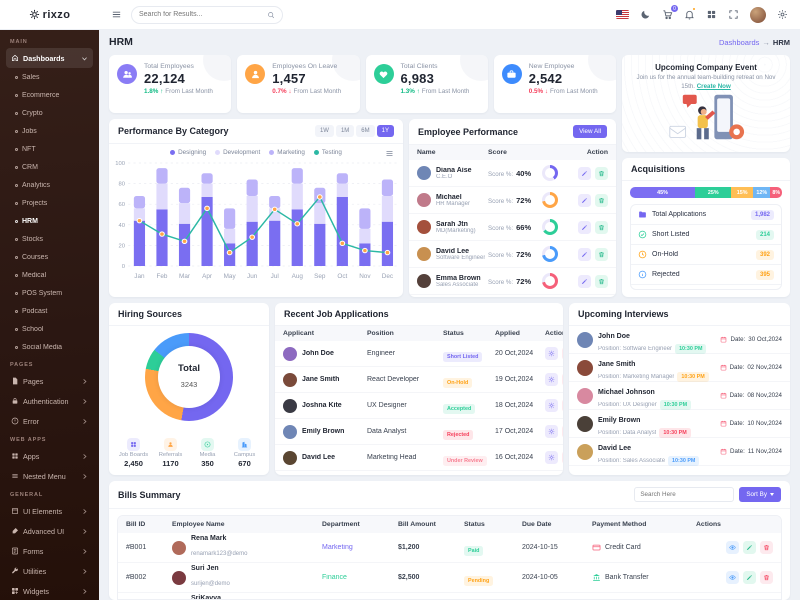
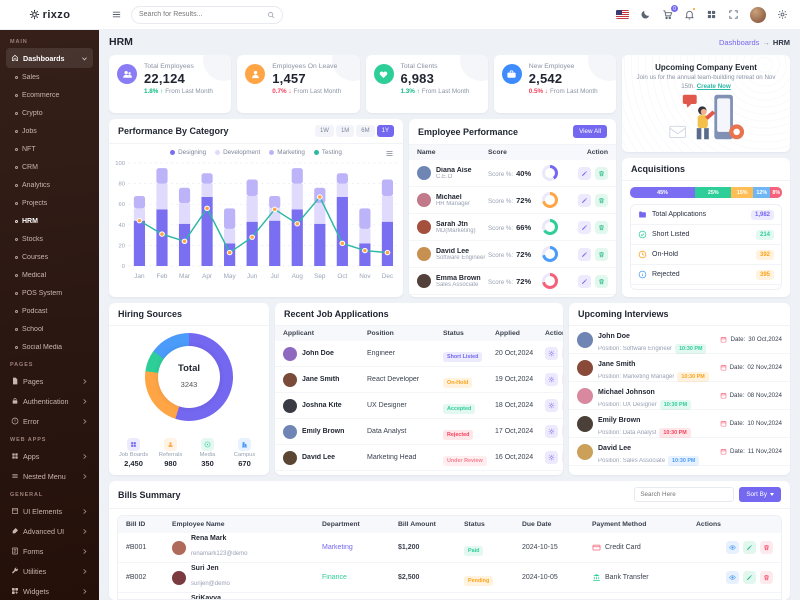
Hiring Sources/Referrals: 1170 -> 980
